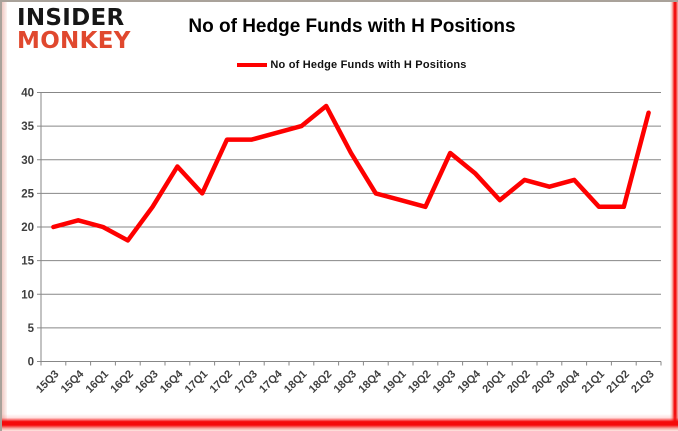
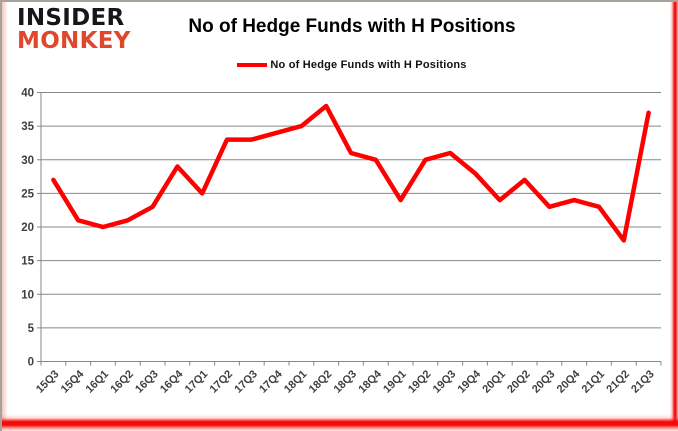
15Q3: 20 -> 27
16Q2: 18 -> 21
18Q4: 25 -> 30
19Q2: 23 -> 30
20Q3: 26 -> 23
20Q4: 27 -> 24
21Q2: 23 -> 18
